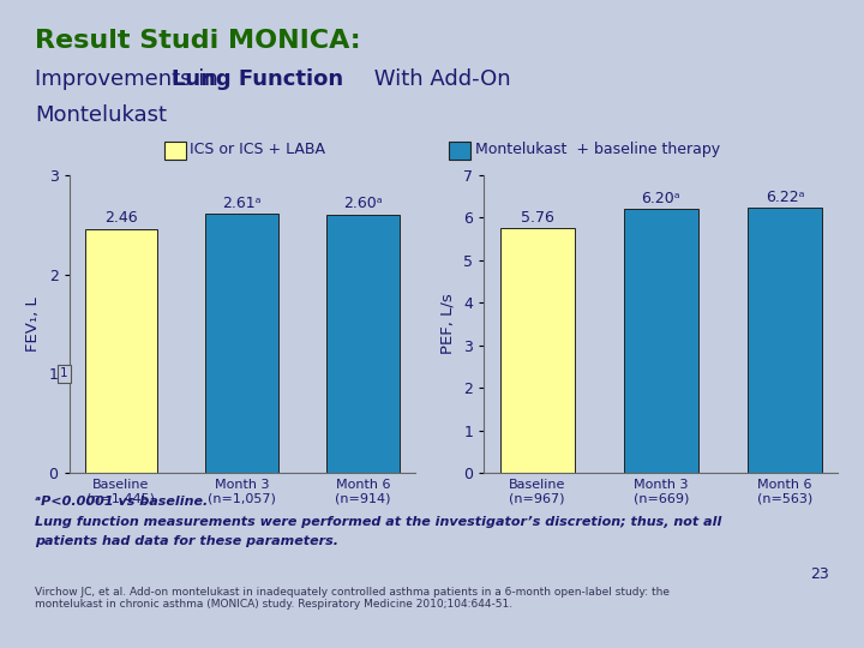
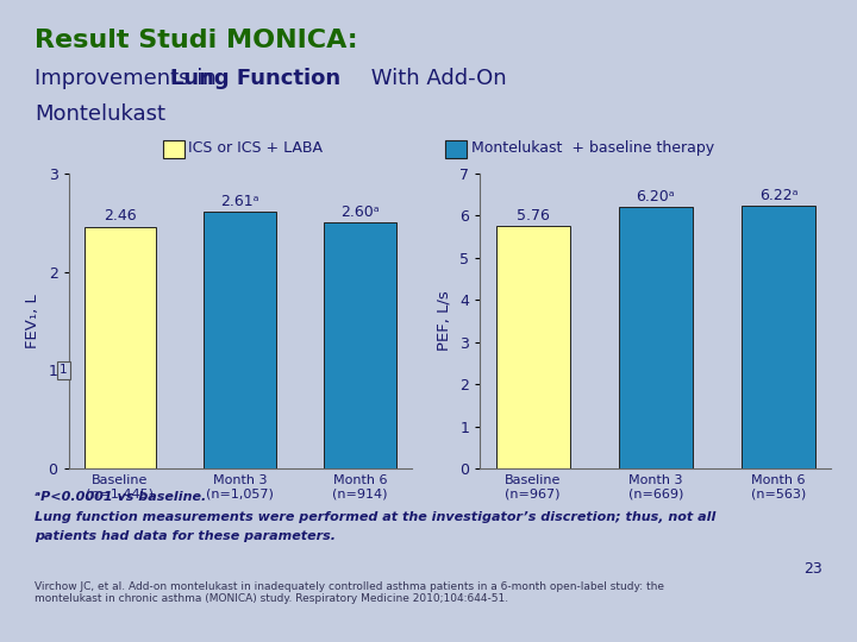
Month 6 (n=914): 2.60 -> 2.50
